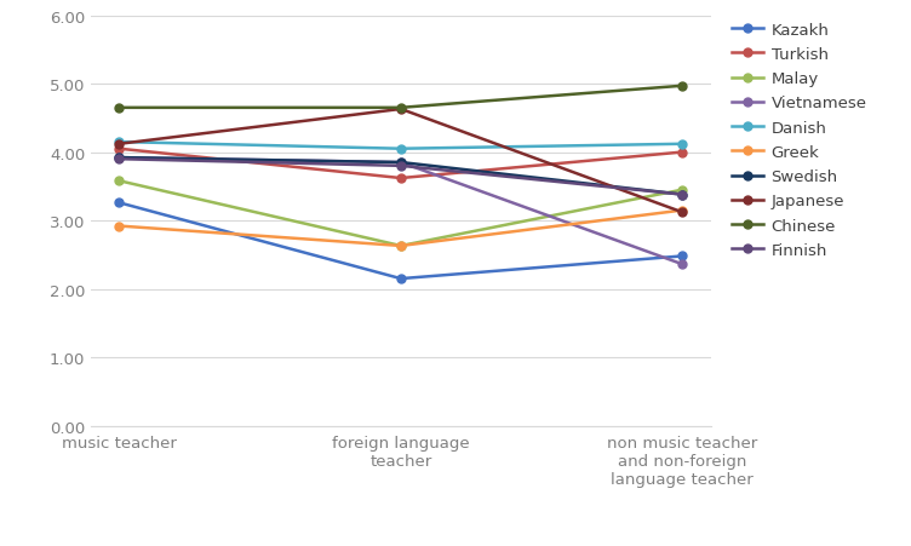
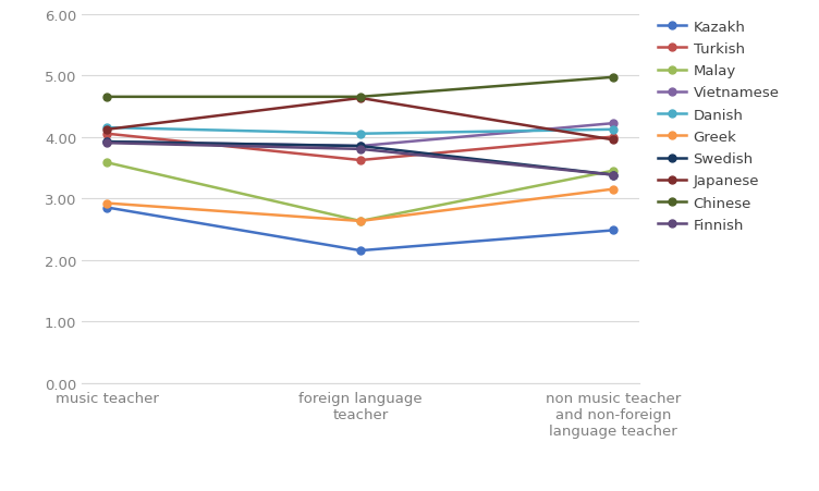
Kazakh/music teacher: 3.26 -> 2.85
Vietnamese/non music teacher and non-foreign language teacher: 2.36 -> 4.22
Japanese/non music teacher and non-foreign language teacher: 3.12 -> 3.95
